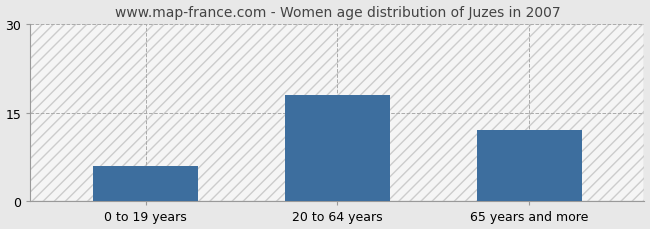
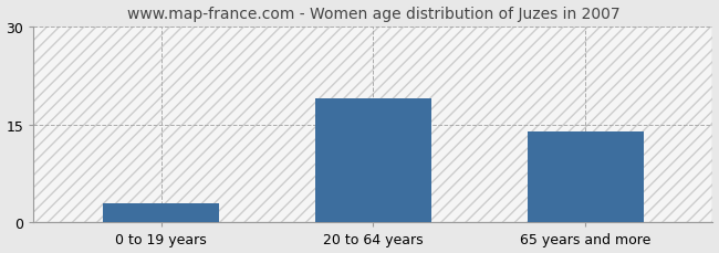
0 to 19 years: 6 -> 3
20 to 64 years: 18 -> 19
65 years and more: 12 -> 14
